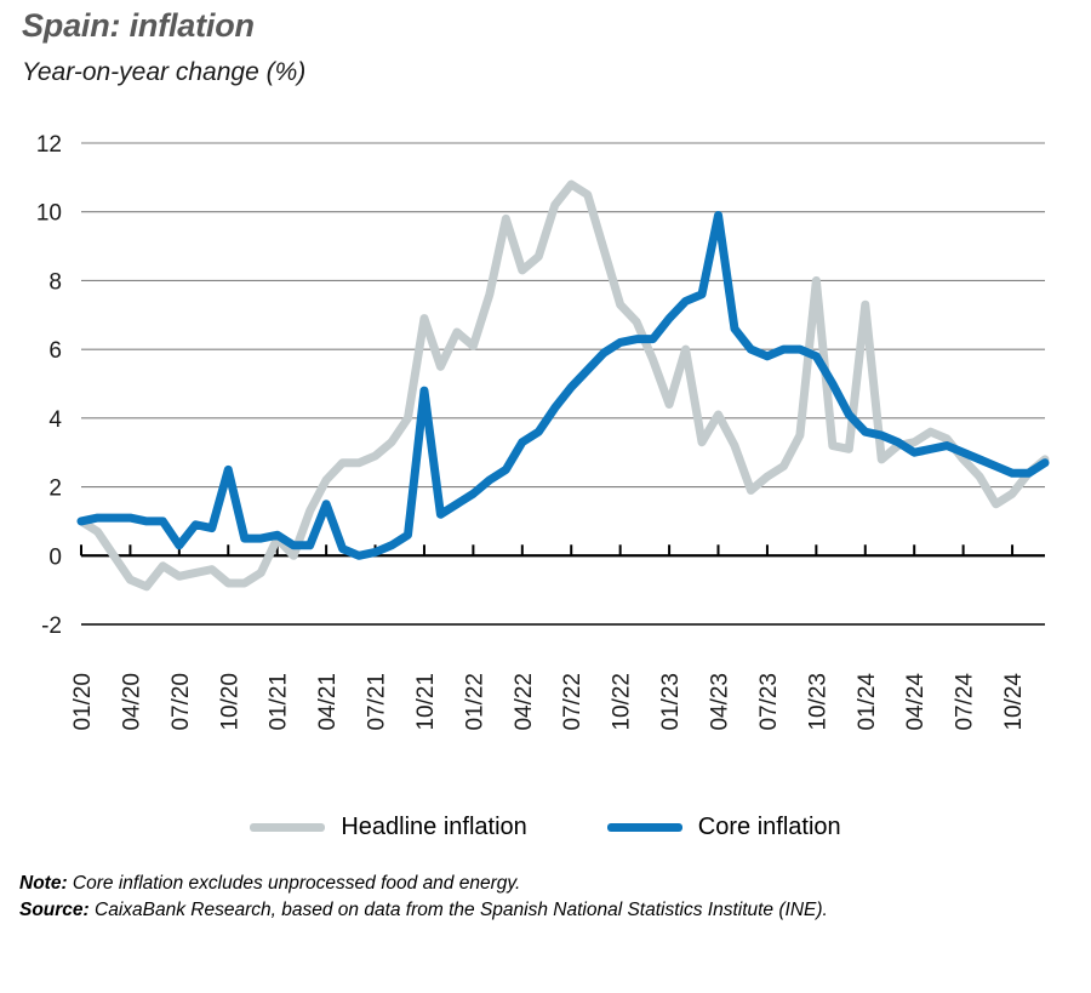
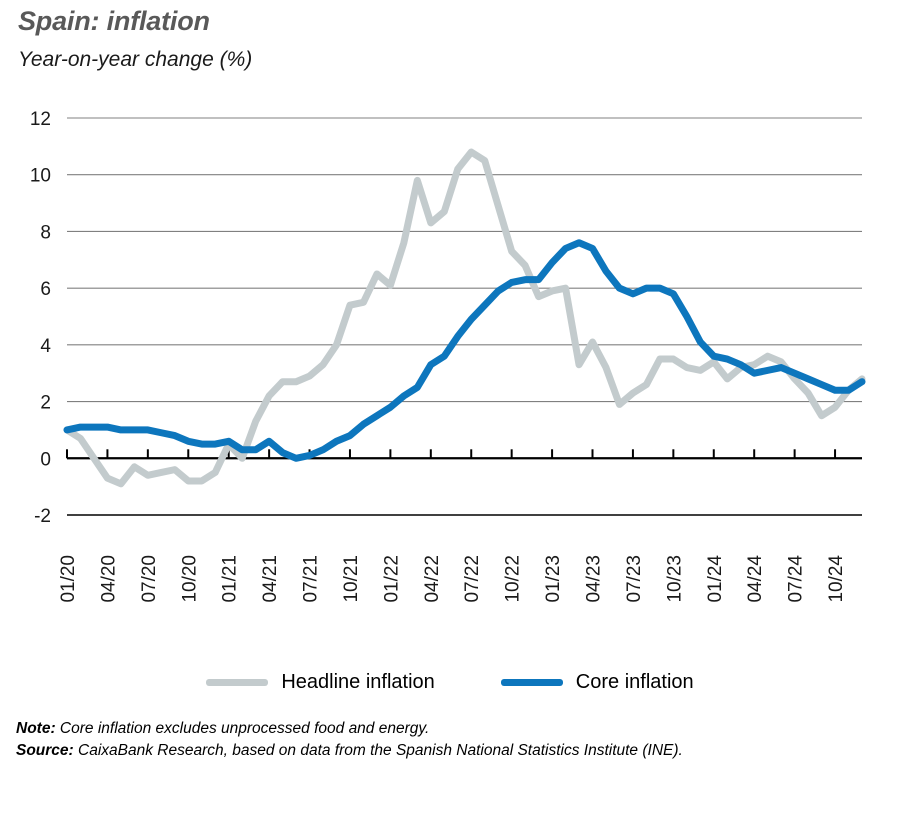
Core inflation/07/20: 0.3 -> 1.0
Core inflation/10/20: 2.5 -> 0.6
Core inflation/04/21: 1.5 -> 0.6
Headline inflation/10/21: 6.9 -> 5.4
Core inflation/10/21: 4.8 -> 0.8
Headline inflation/01/23: 4.4 -> 5.9
Core inflation/04/23: 9.9 -> 7.4
Headline inflation/10/23: 8.0 -> 3.5
Headline inflation/01/24: 7.3 -> 3.4
